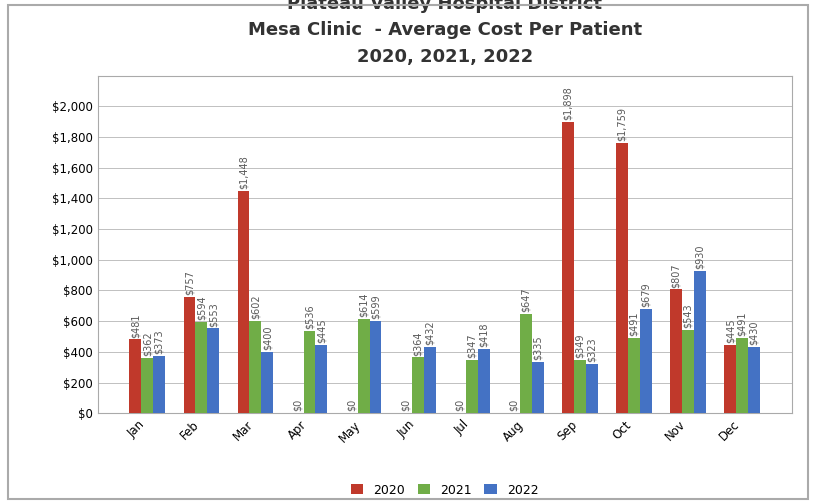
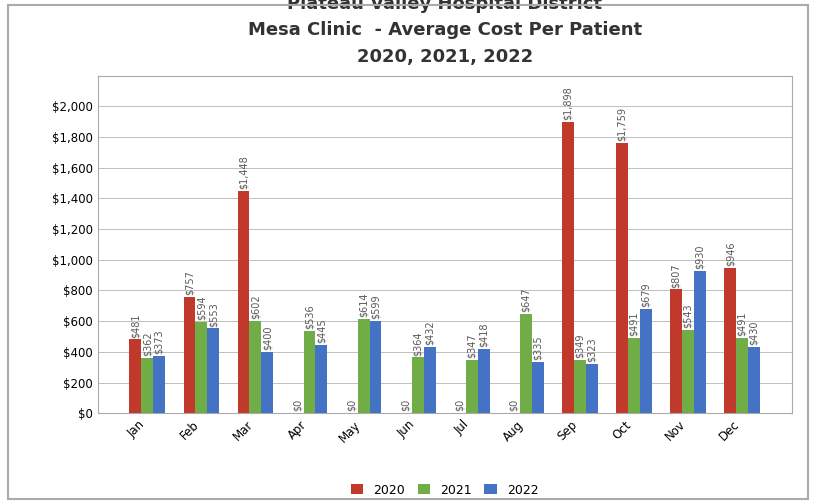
2020/Dec: $445 -> $946
